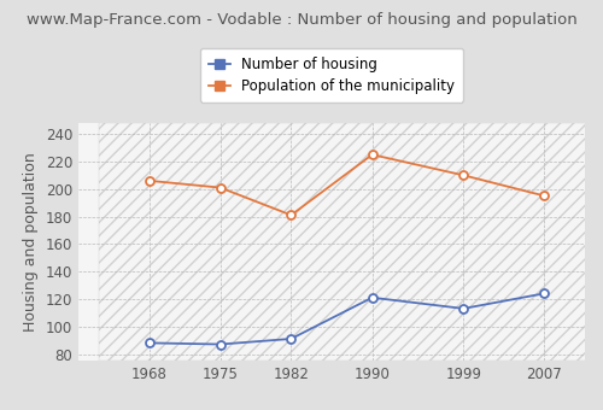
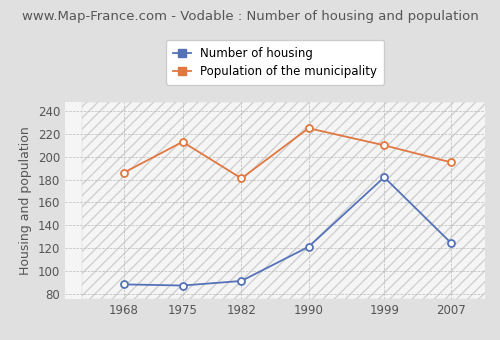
Population of the municipality/1968: 206 -> 186
Population of the municipality/1975: 201 -> 213
Number of housing/1999: 113 -> 182
